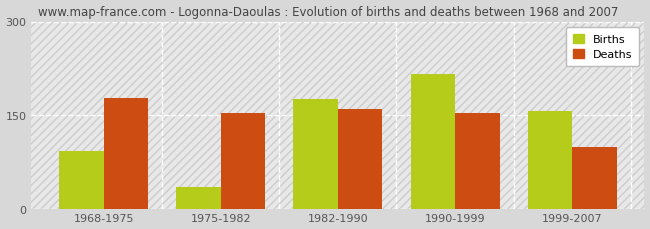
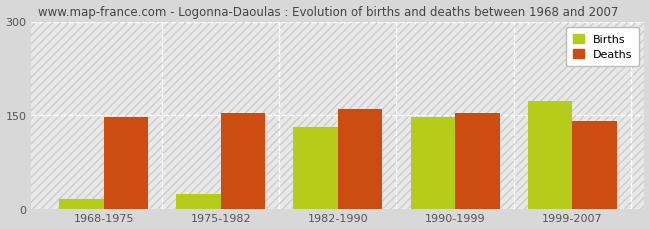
Births/1968-1975: 92 -> 16
Deaths/1968-1975: 178 -> 147
Births/1975-1982: 34 -> 24
Births/1982-1990: 176 -> 131
Births/1990-1999: 216 -> 147
Births/1999-2007: 156 -> 173
Deaths/1999-2007: 98 -> 140
